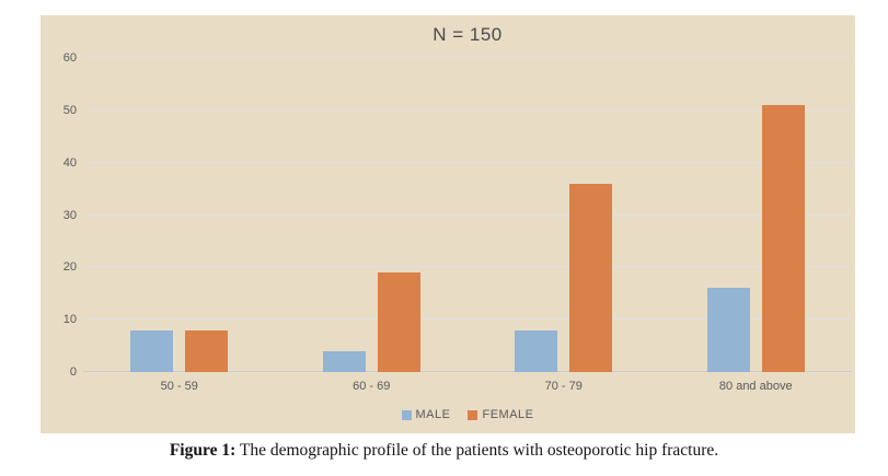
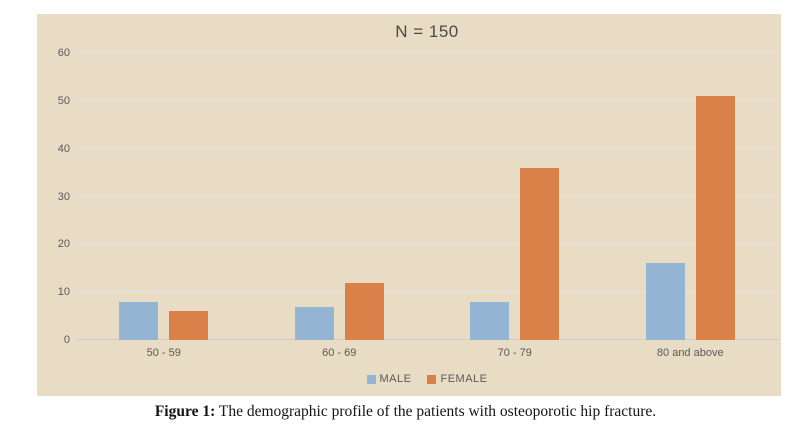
FEMALE/50 - 59: 8 -> 6
MALE/60 - 69: 4 -> 7
FEMALE/60 - 69: 19 -> 12
